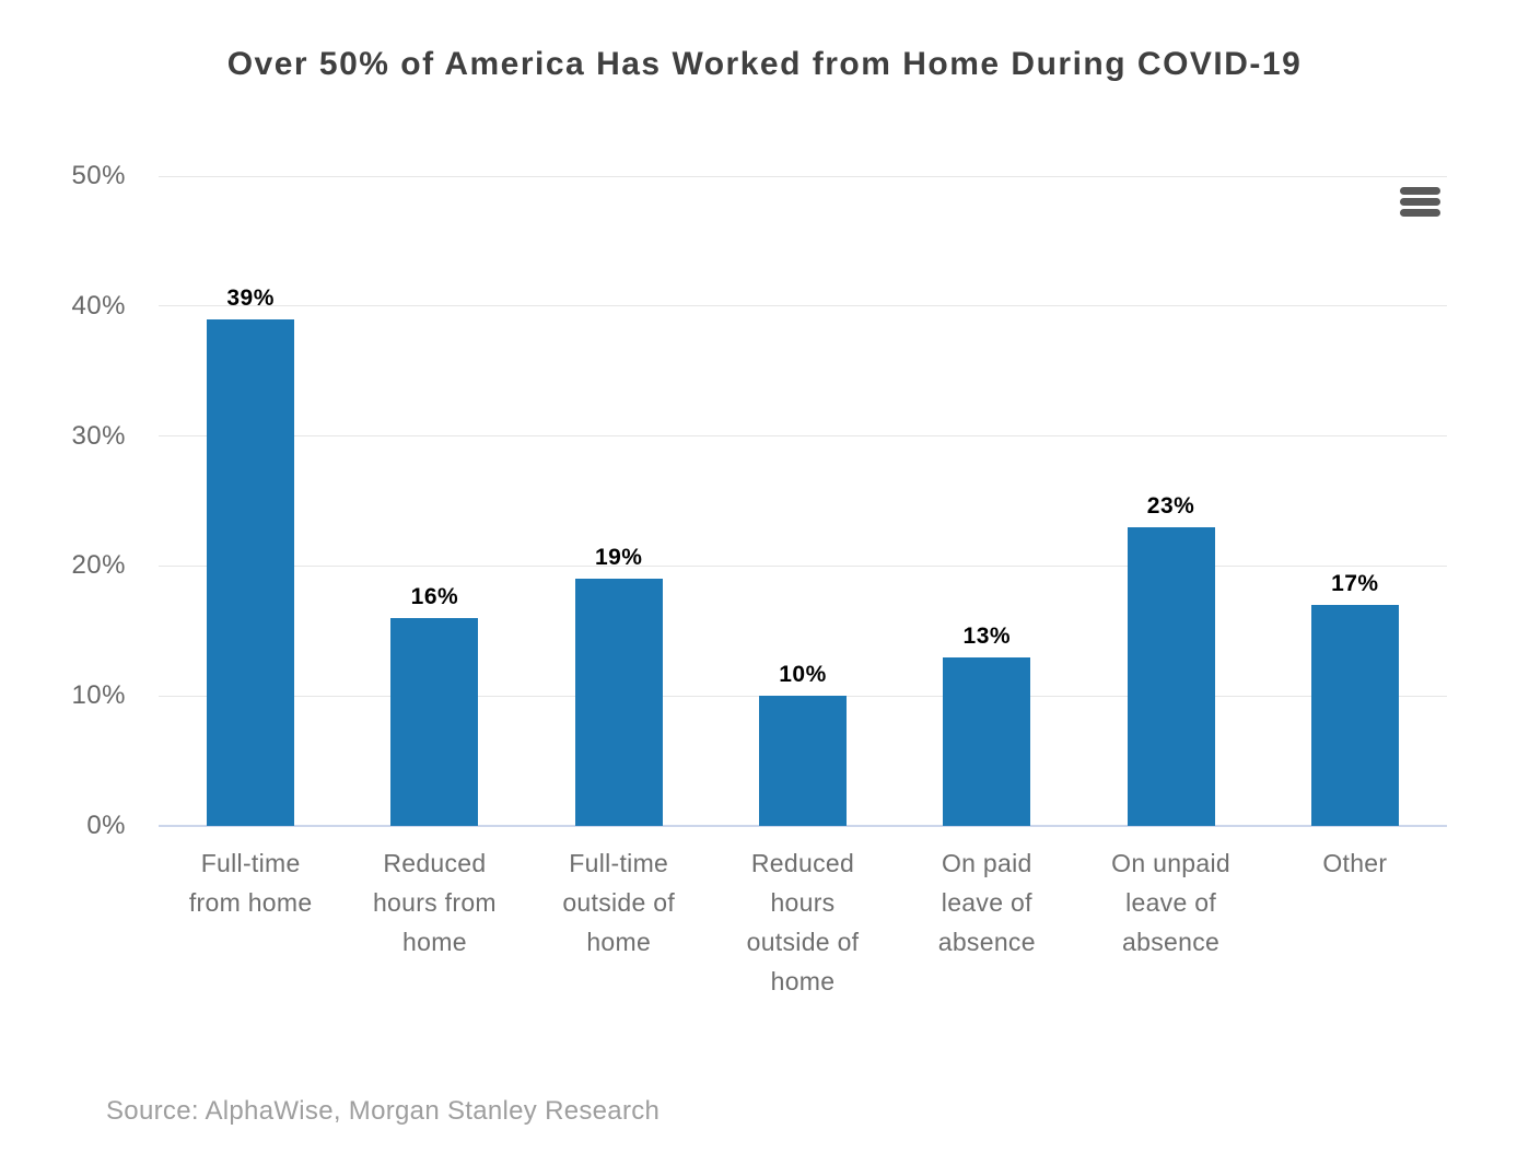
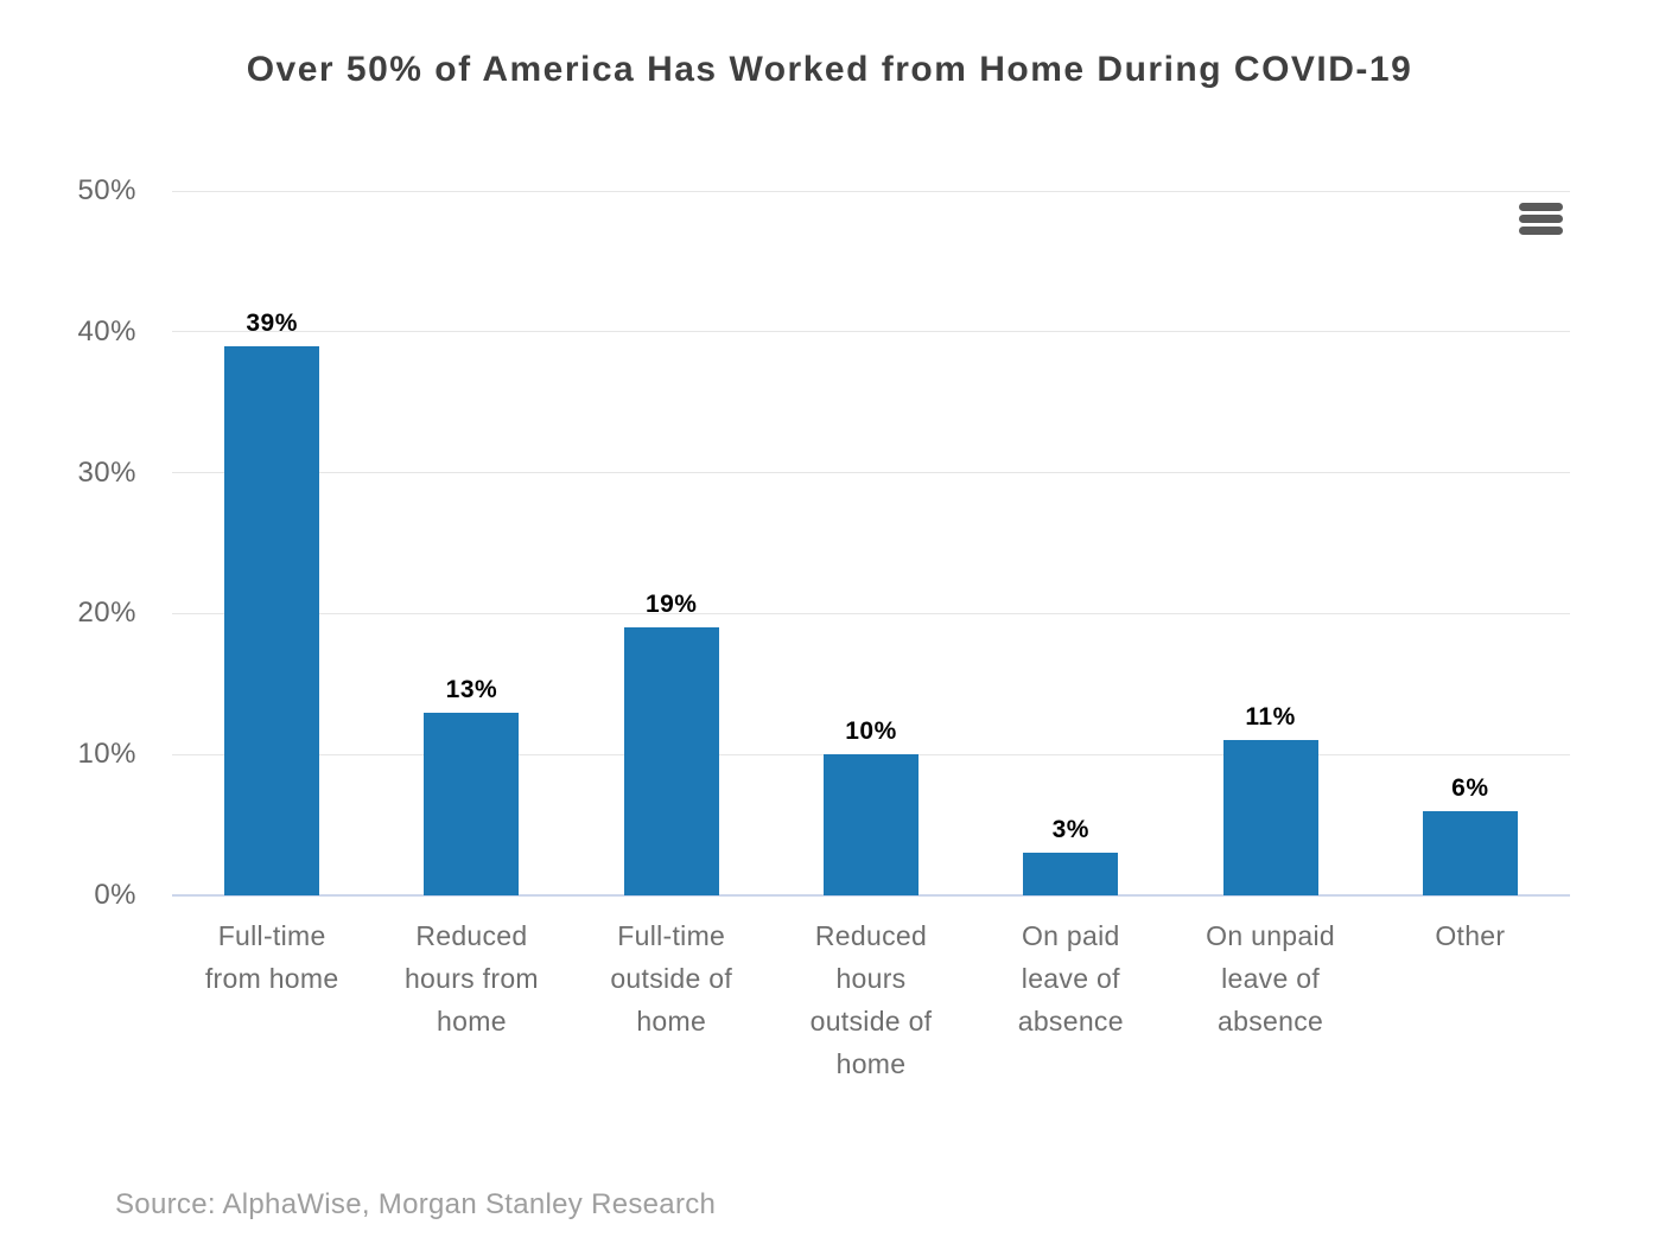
Reduced hours from home: 16% -> 13%
On paid leave of absence: 13% -> 3%
On unpaid leave of absence: 23% -> 11%
Other: 17% -> 6%
